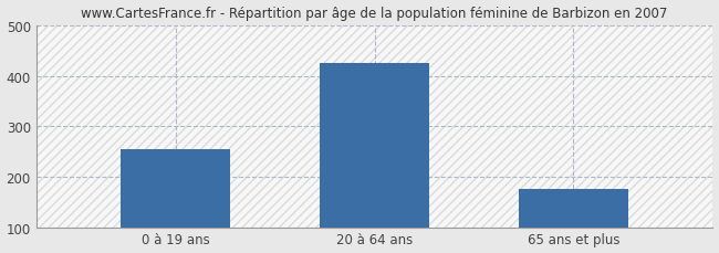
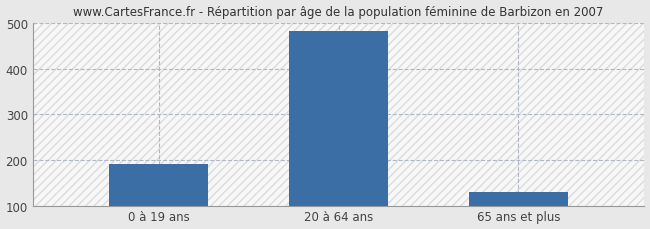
0 à 19 ans: 255 -> 190
20 à 64 ans: 425 -> 483
65 ans et plus: 175 -> 130
